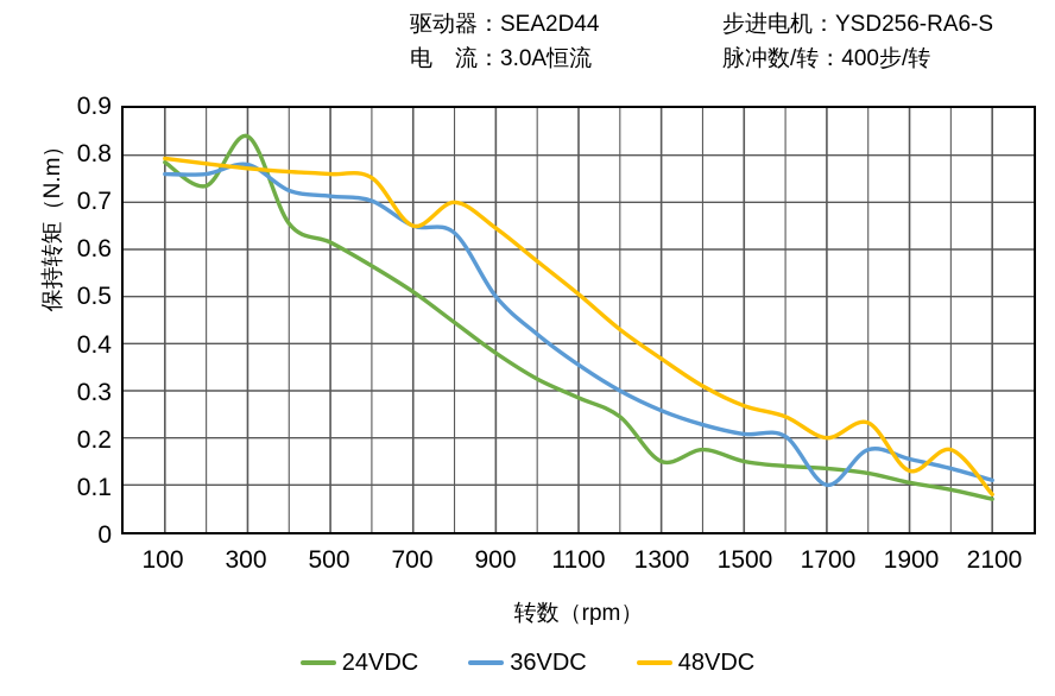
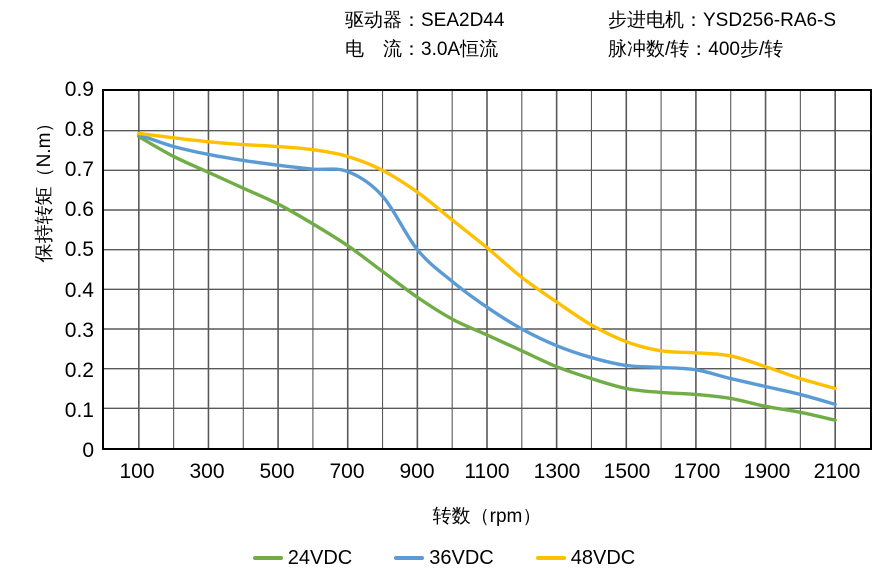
36VDC/100: 0.76 -> 0.79
24VDC/300: 0.84 -> 0.69
36VDC/300: 0.78 -> 0.74
36VDC/700: 0.65 -> 0.70
48VDC/700: 0.65 -> 0.73
24VDC/1300: 0.15 -> 0.20
36VDC/1700: 0.10 -> 0.20
48VDC/1700: 0.20 -> 0.24
48VDC/1900: 0.13 -> 0.20
48VDC/2100: 0.08 -> 0.15
